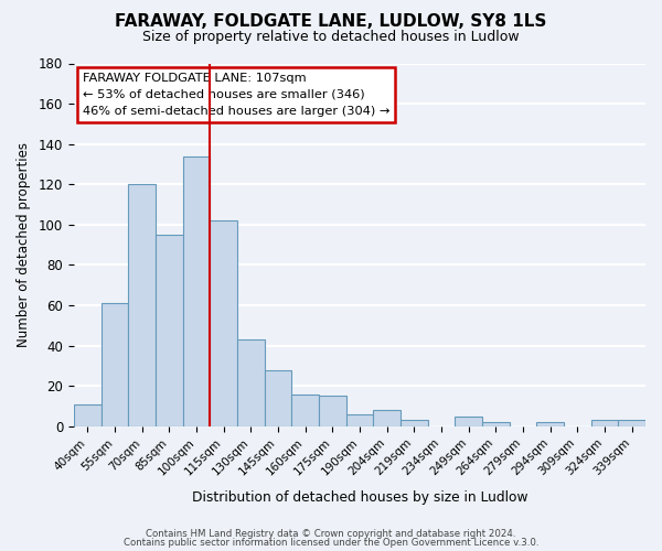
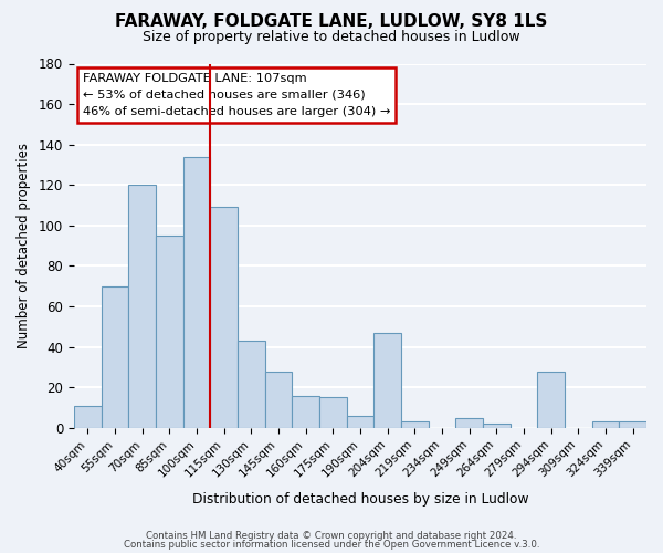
55sqm: 61 -> 70
115sqm: 102 -> 109
204sqm: 8 -> 47
294sqm: 2 -> 28
